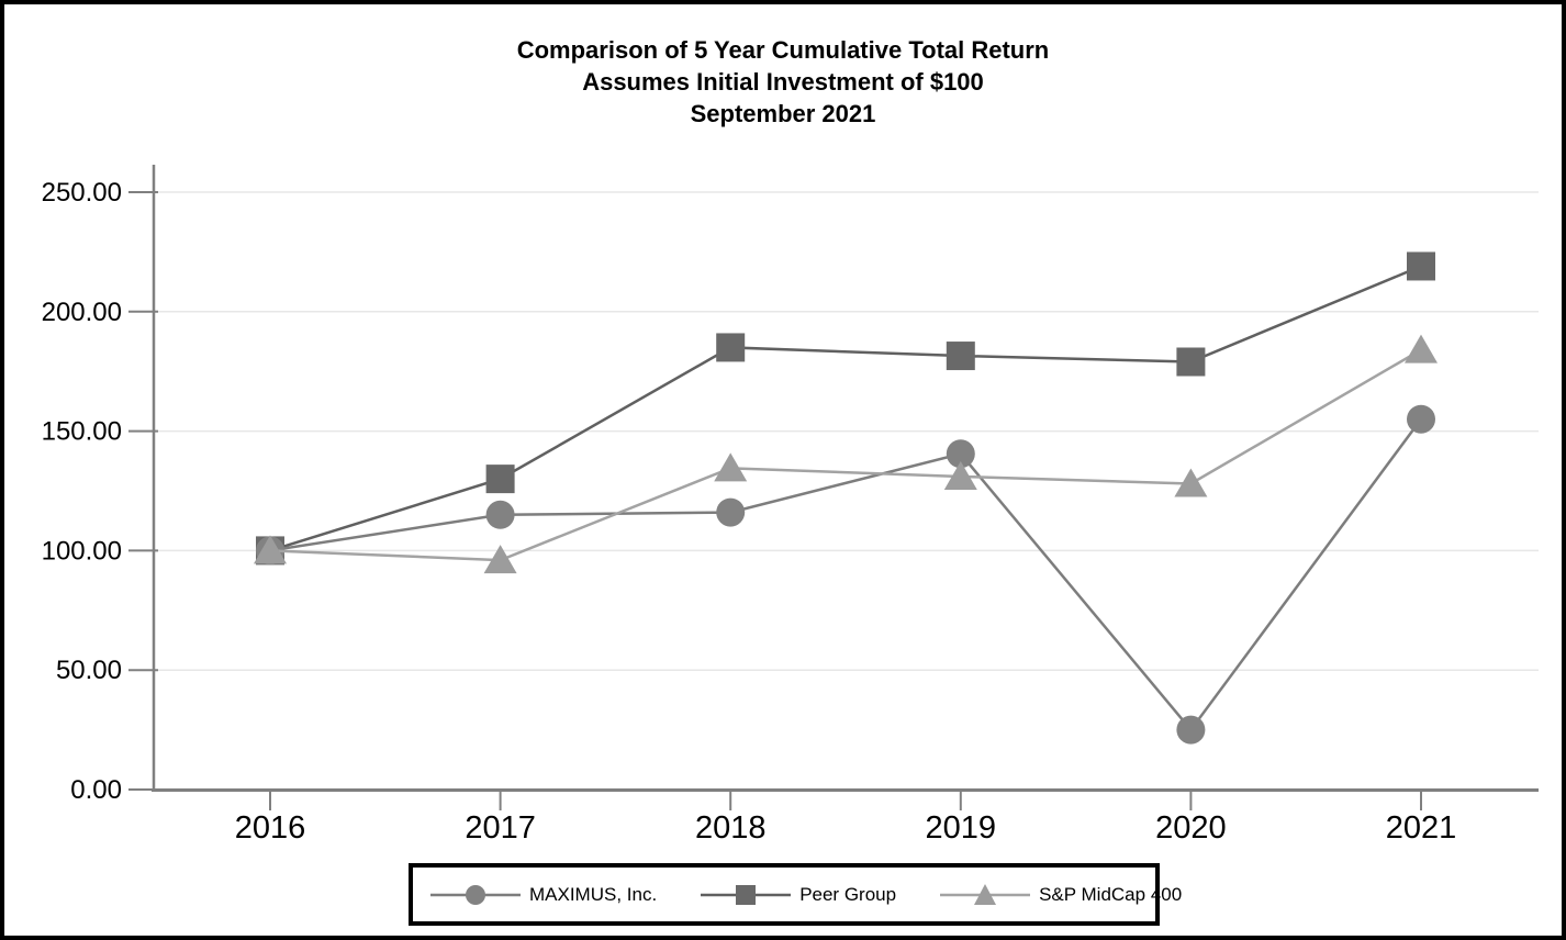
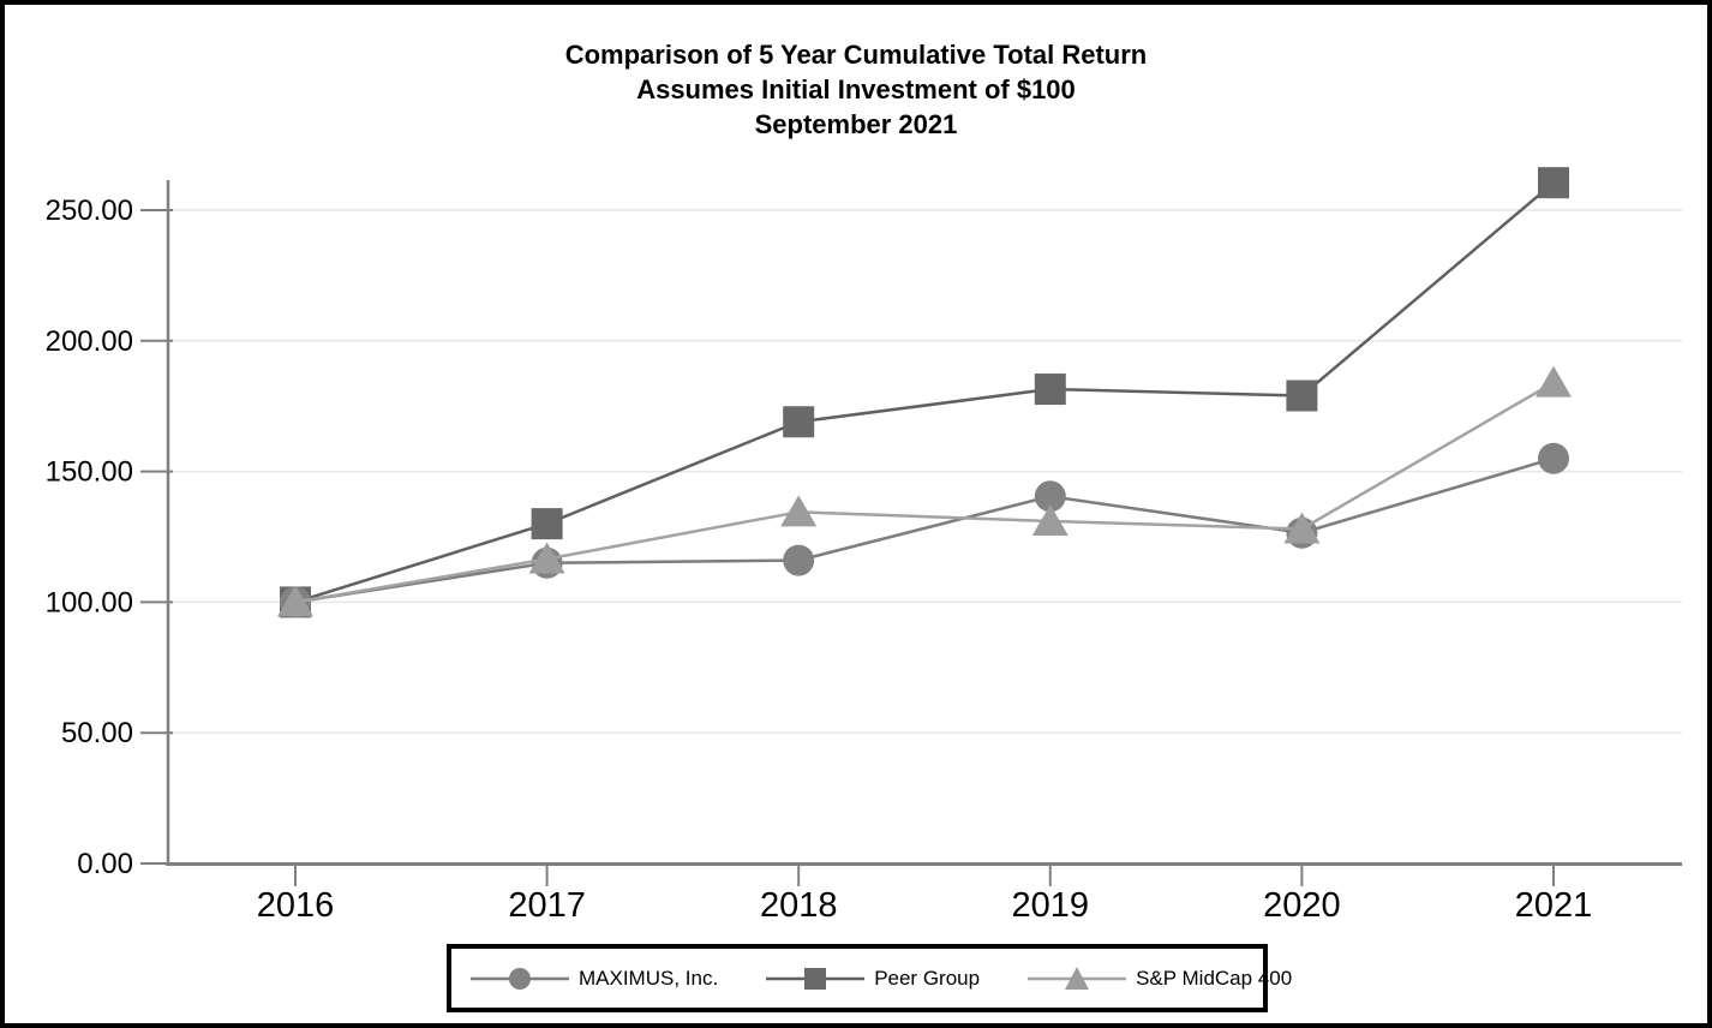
S&P MidCap 400/2017: 96 -> 116
Peer Group/2018: 185 -> 169
MAXIMUS, Inc./2020: 25 -> 126
Peer Group/2021: 219 -> 260
